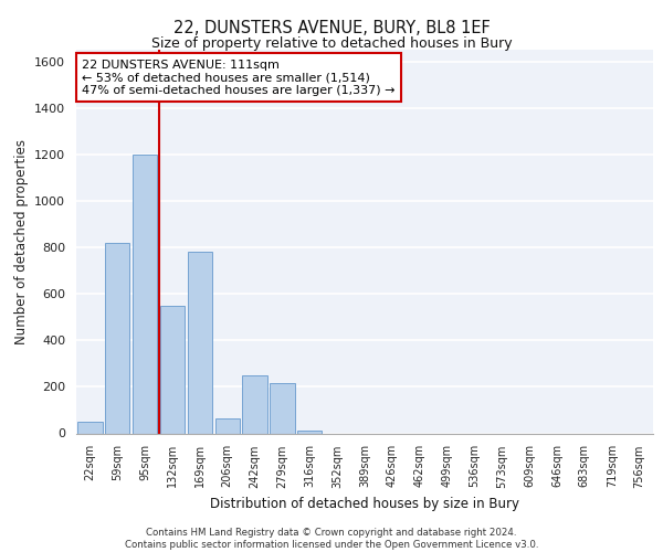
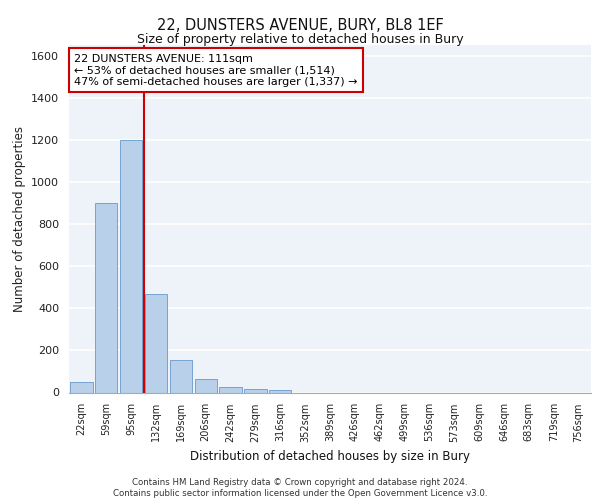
59sqm: 820 -> 900
132sqm: 550 -> 470
169sqm: 780 -> 155
242sqm: 250 -> 28
279sqm: 215 -> 18
